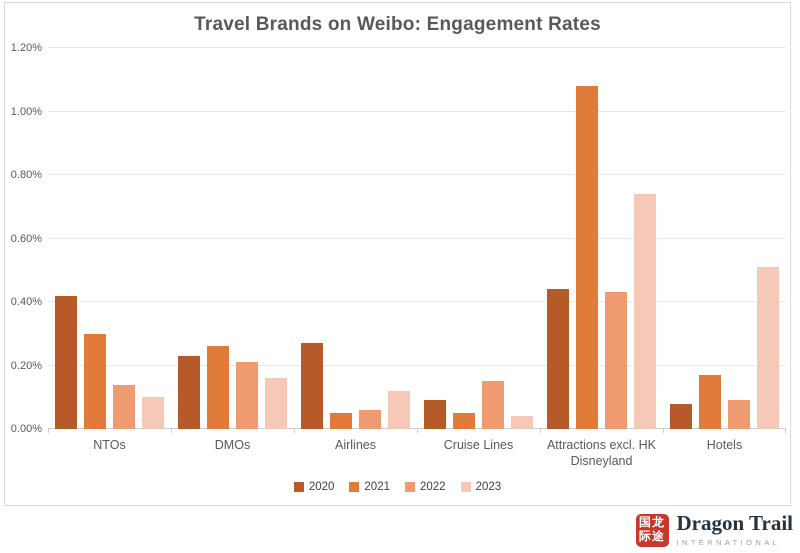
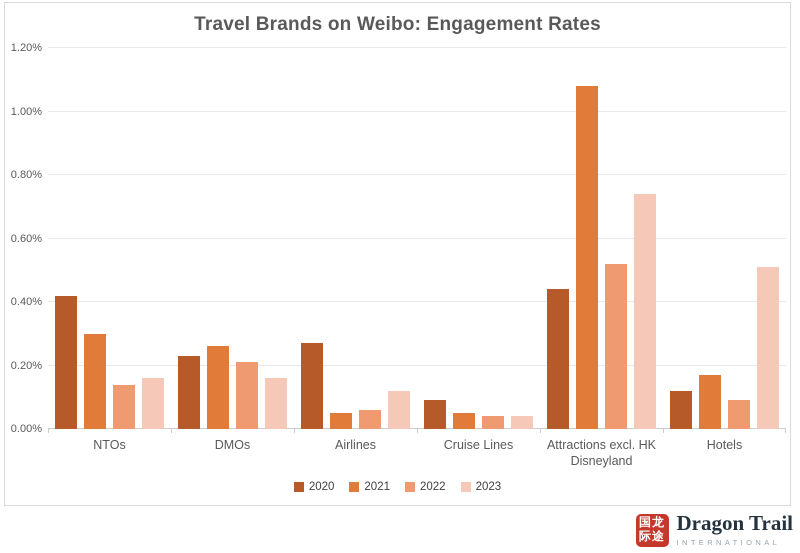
2023/NTOs: 0.10% -> 0.16%
2022/Cruise Lines: 0.15% -> 0.04%
2022/Attractions excl. HK Disneyland: 0.43% -> 0.52%
2020/Hotels: 0.08% -> 0.12%
